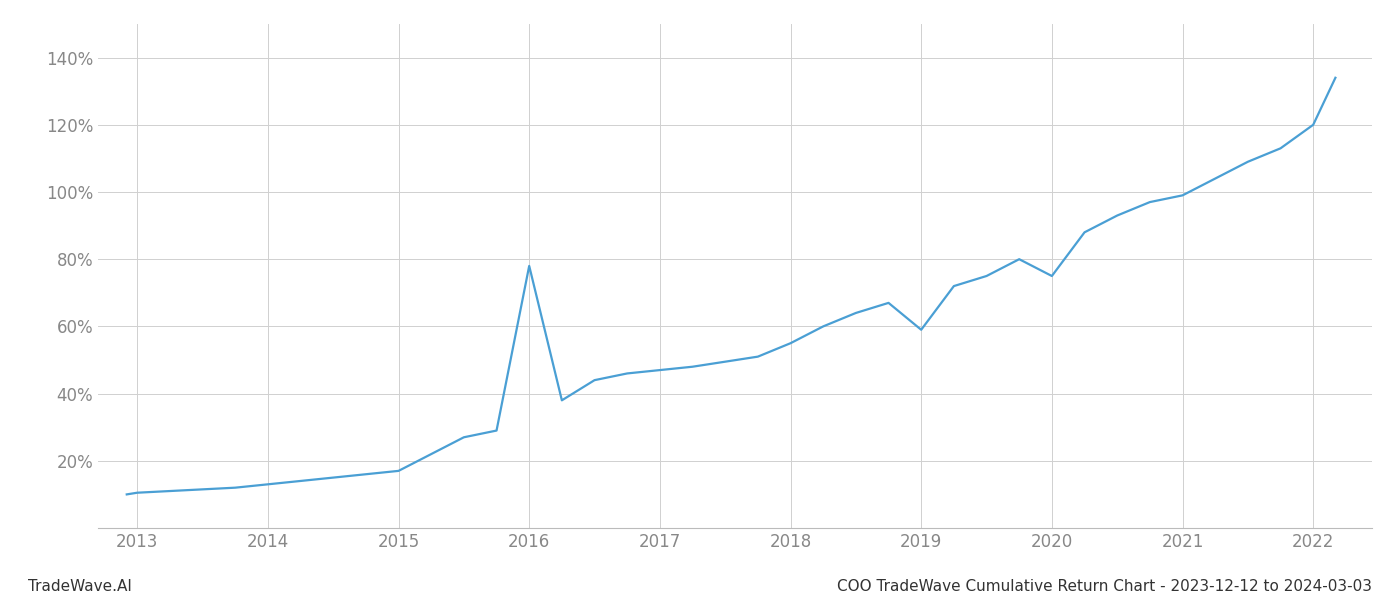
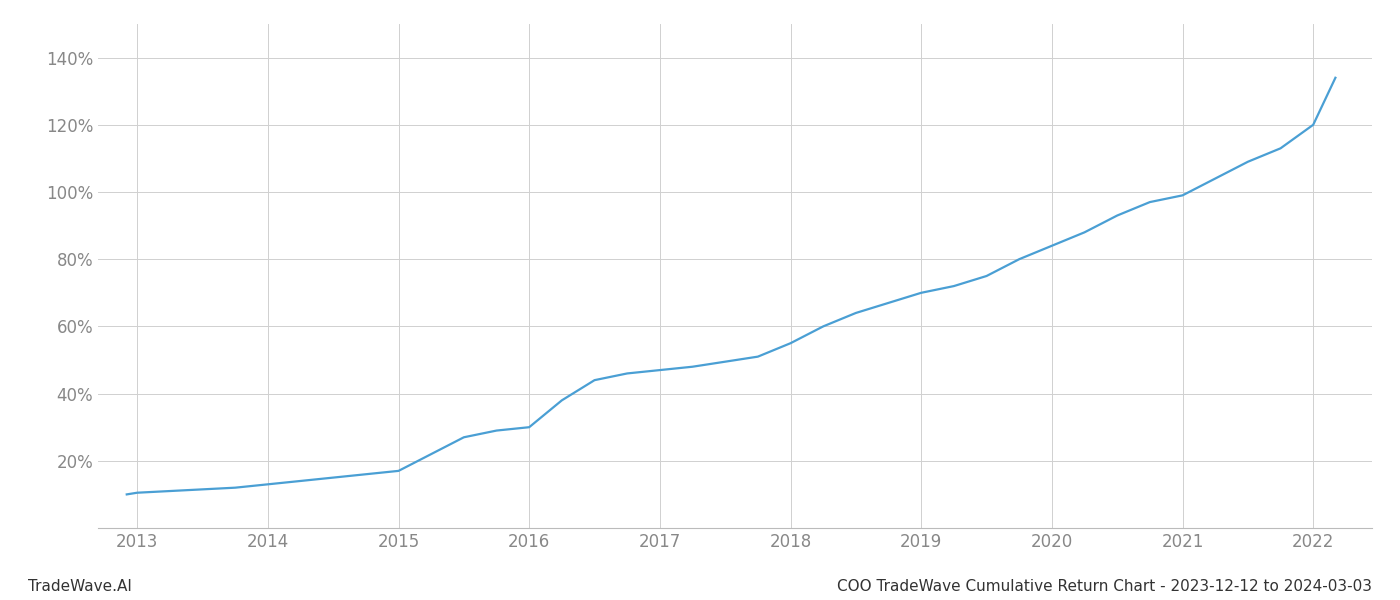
2016: 78.0% -> 30.0%
2019: 59.0% -> 70.0%
2020: 75.0% -> 84.0%
